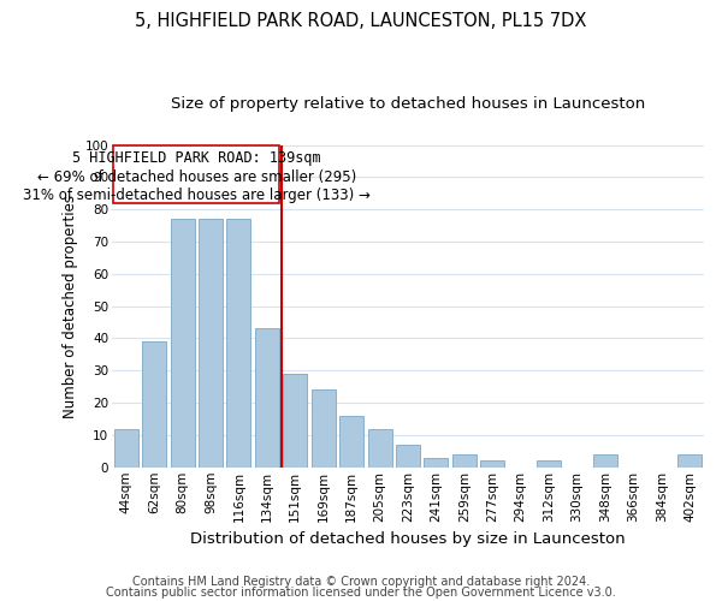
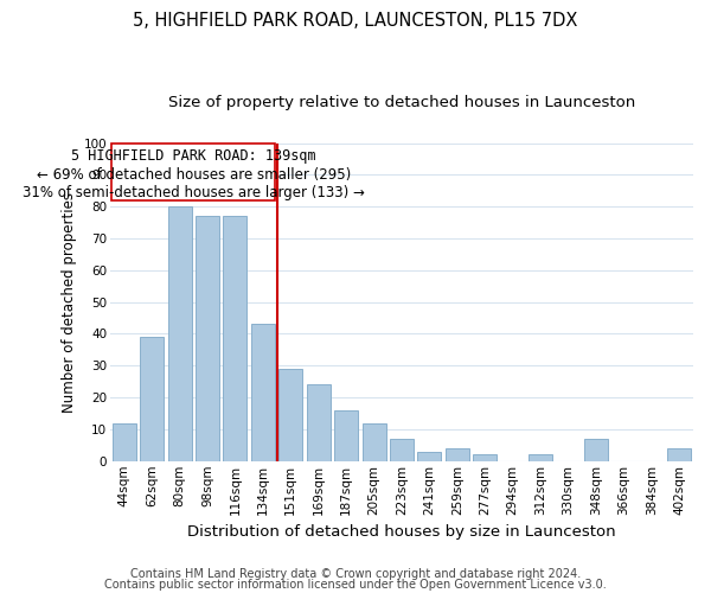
80sqm: 77 -> 80
348sqm: 4 -> 7
